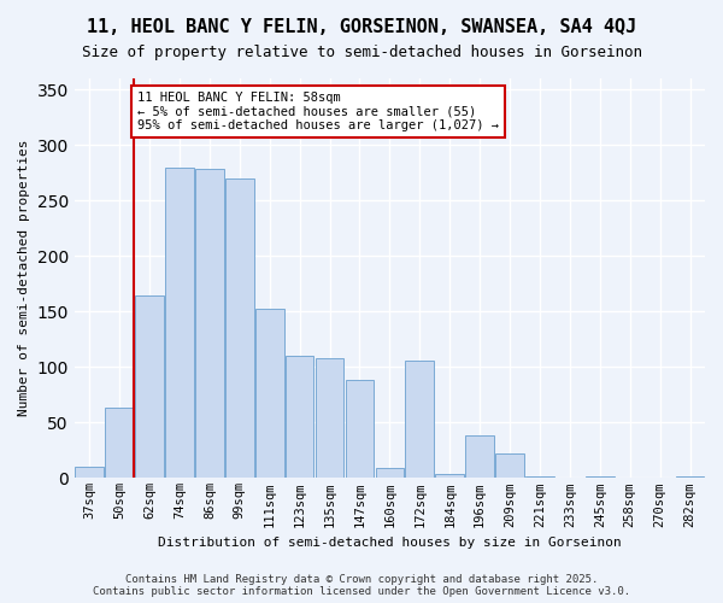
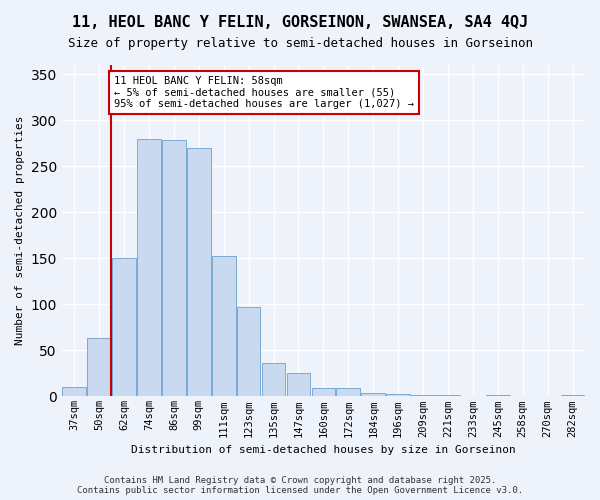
62sqm: 164 -> 150
123sqm: 110 -> 97
135sqm: 108 -> 36
147sqm: 88 -> 25
172sqm: 106 -> 9
196sqm: 38 -> 3
209sqm: 22 -> 2
